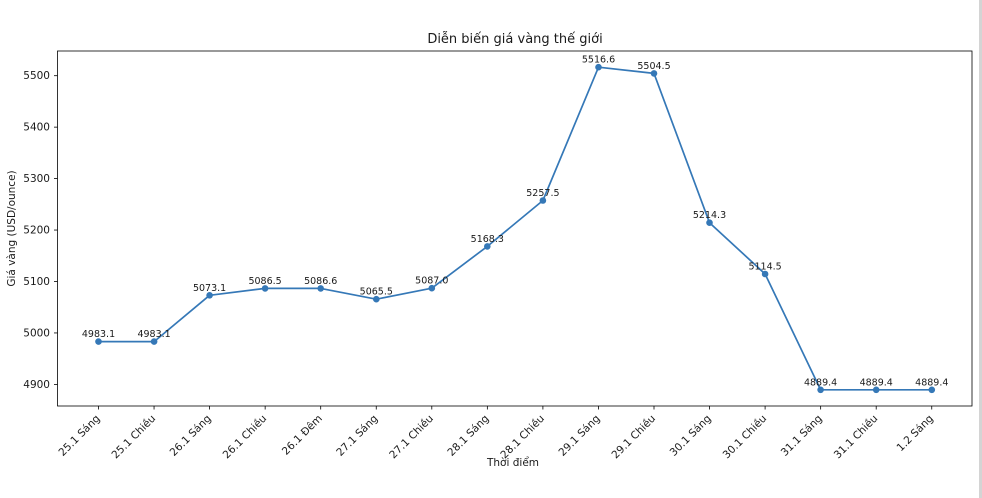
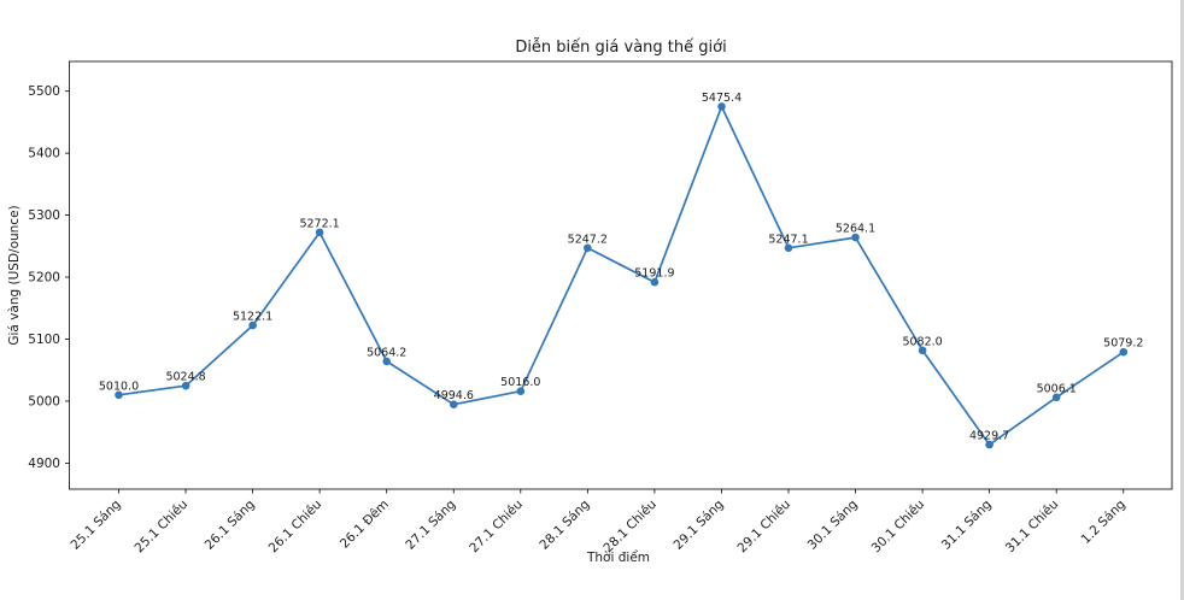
25.1 Sáng: 4983.1 -> 5010.0
25.1 Chiều: 4983.1 -> 5024.8
26.1 Sáng: 5073.1 -> 5122.1
26.1 Chiều: 5086.5 -> 5272.1
26.1 Đêm: 5086.6 -> 5064.2
27.1 Sáng: 5065.5 -> 4994.6
27.1 Chiều: 5087.0 -> 5016.0
28.1 Sáng: 5168.3 -> 5247.2
28.1 Chiều: 5257.5 -> 5191.9
29.1 Sáng: 5516.6 -> 5475.4
29.1 Chiều: 5504.5 -> 5247.1
30.1 Sáng: 5214.3 -> 5264.1
30.1 Chiều: 5114.5 -> 5082.0
31.1 Sáng: 4889.4 -> 4929.7
31.1 Chiều: 4889.4 -> 5006.1
1.2 Sáng: 4889.4 -> 5079.2
